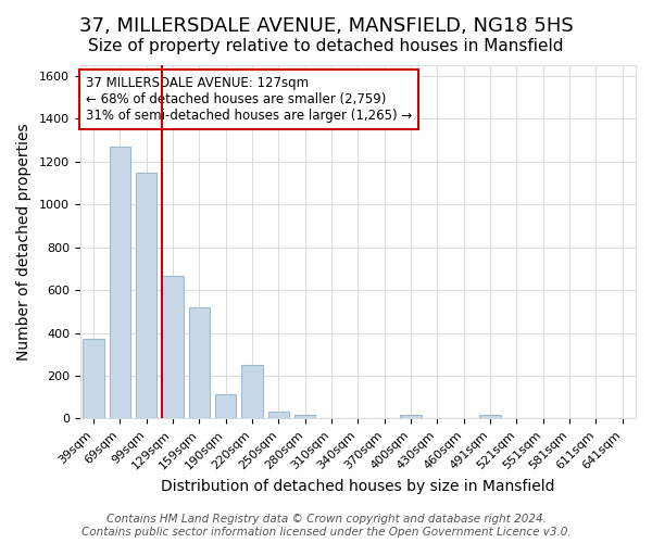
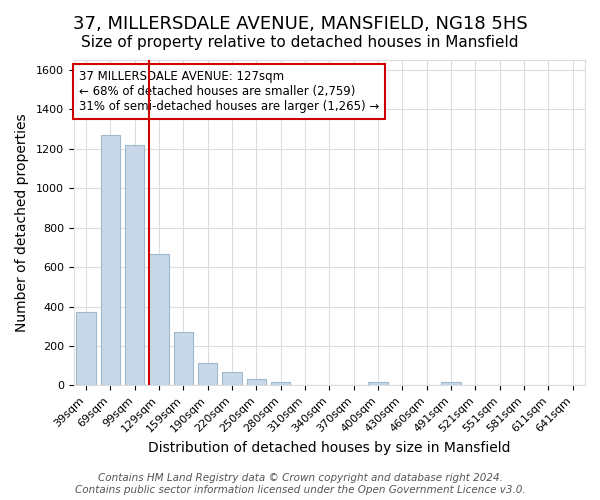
99sqm: 1150 -> 1220
159sqm: 520 -> 270
220sqm: 250 -> 70
